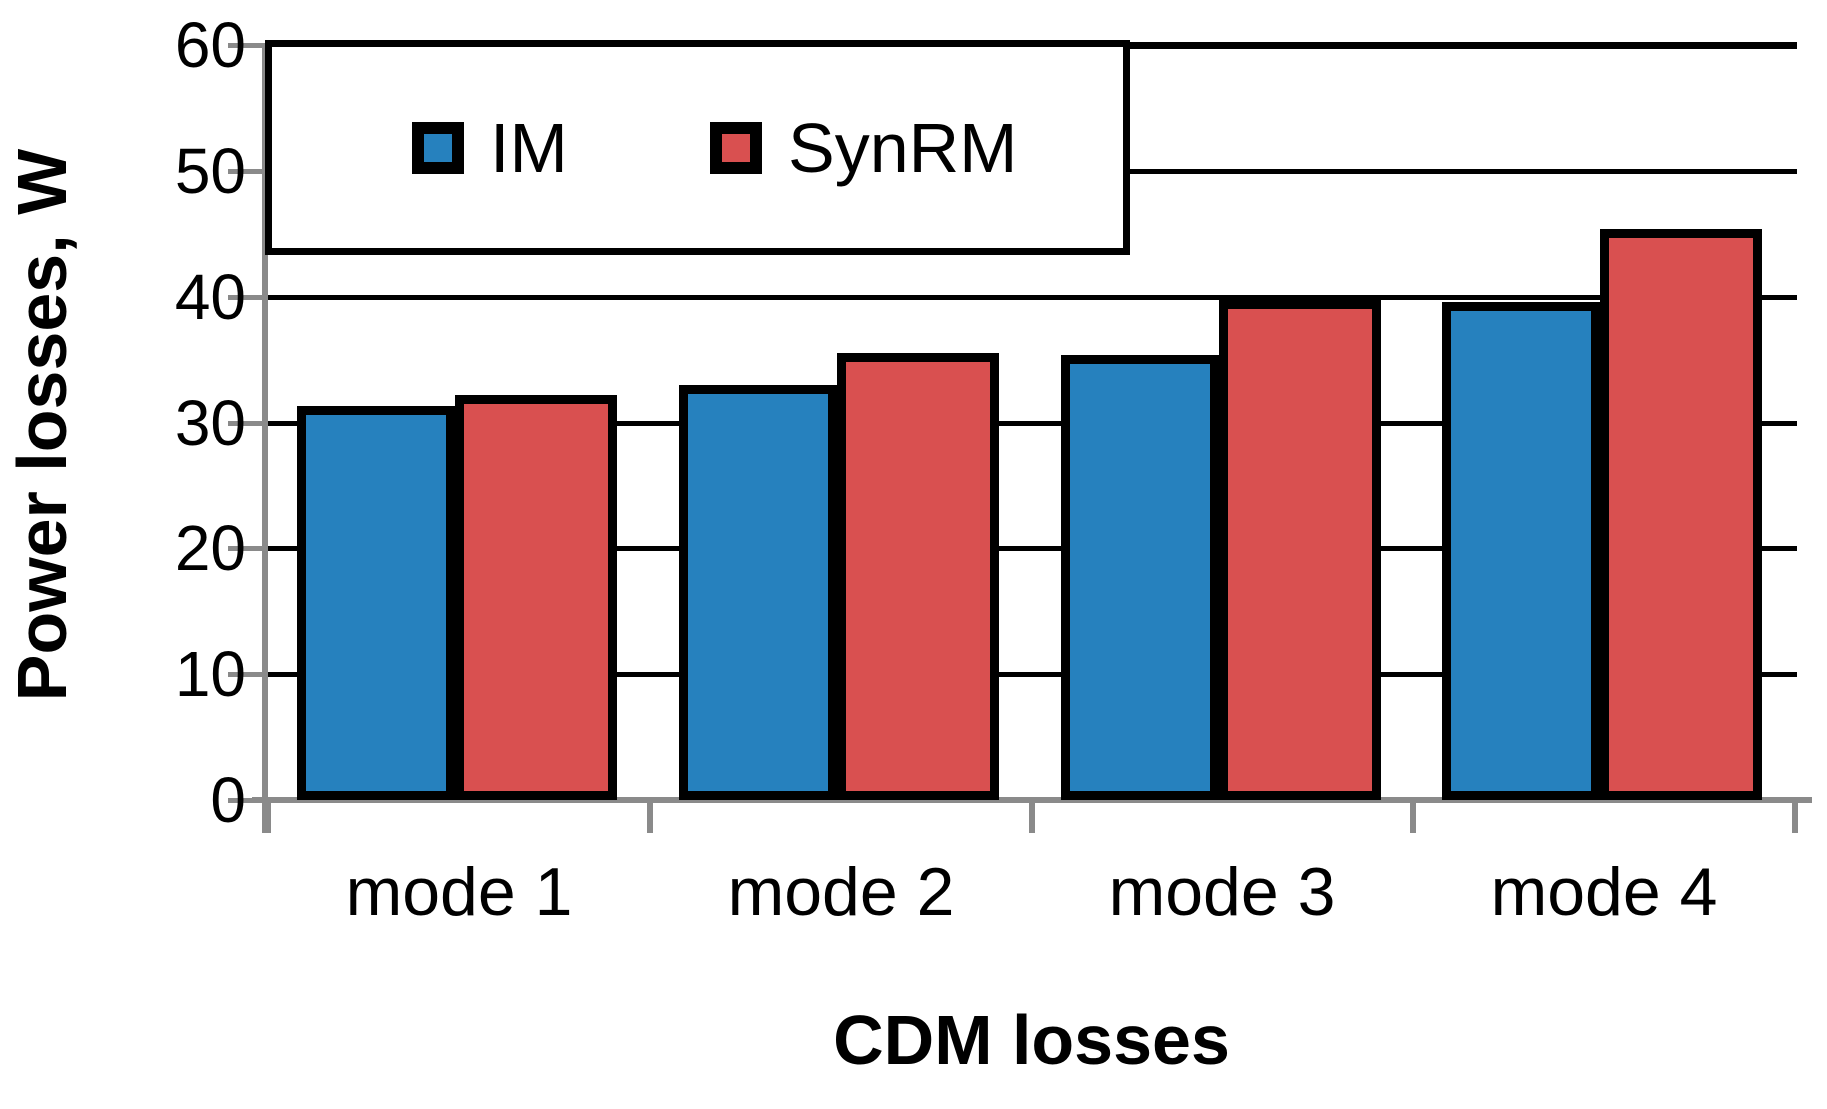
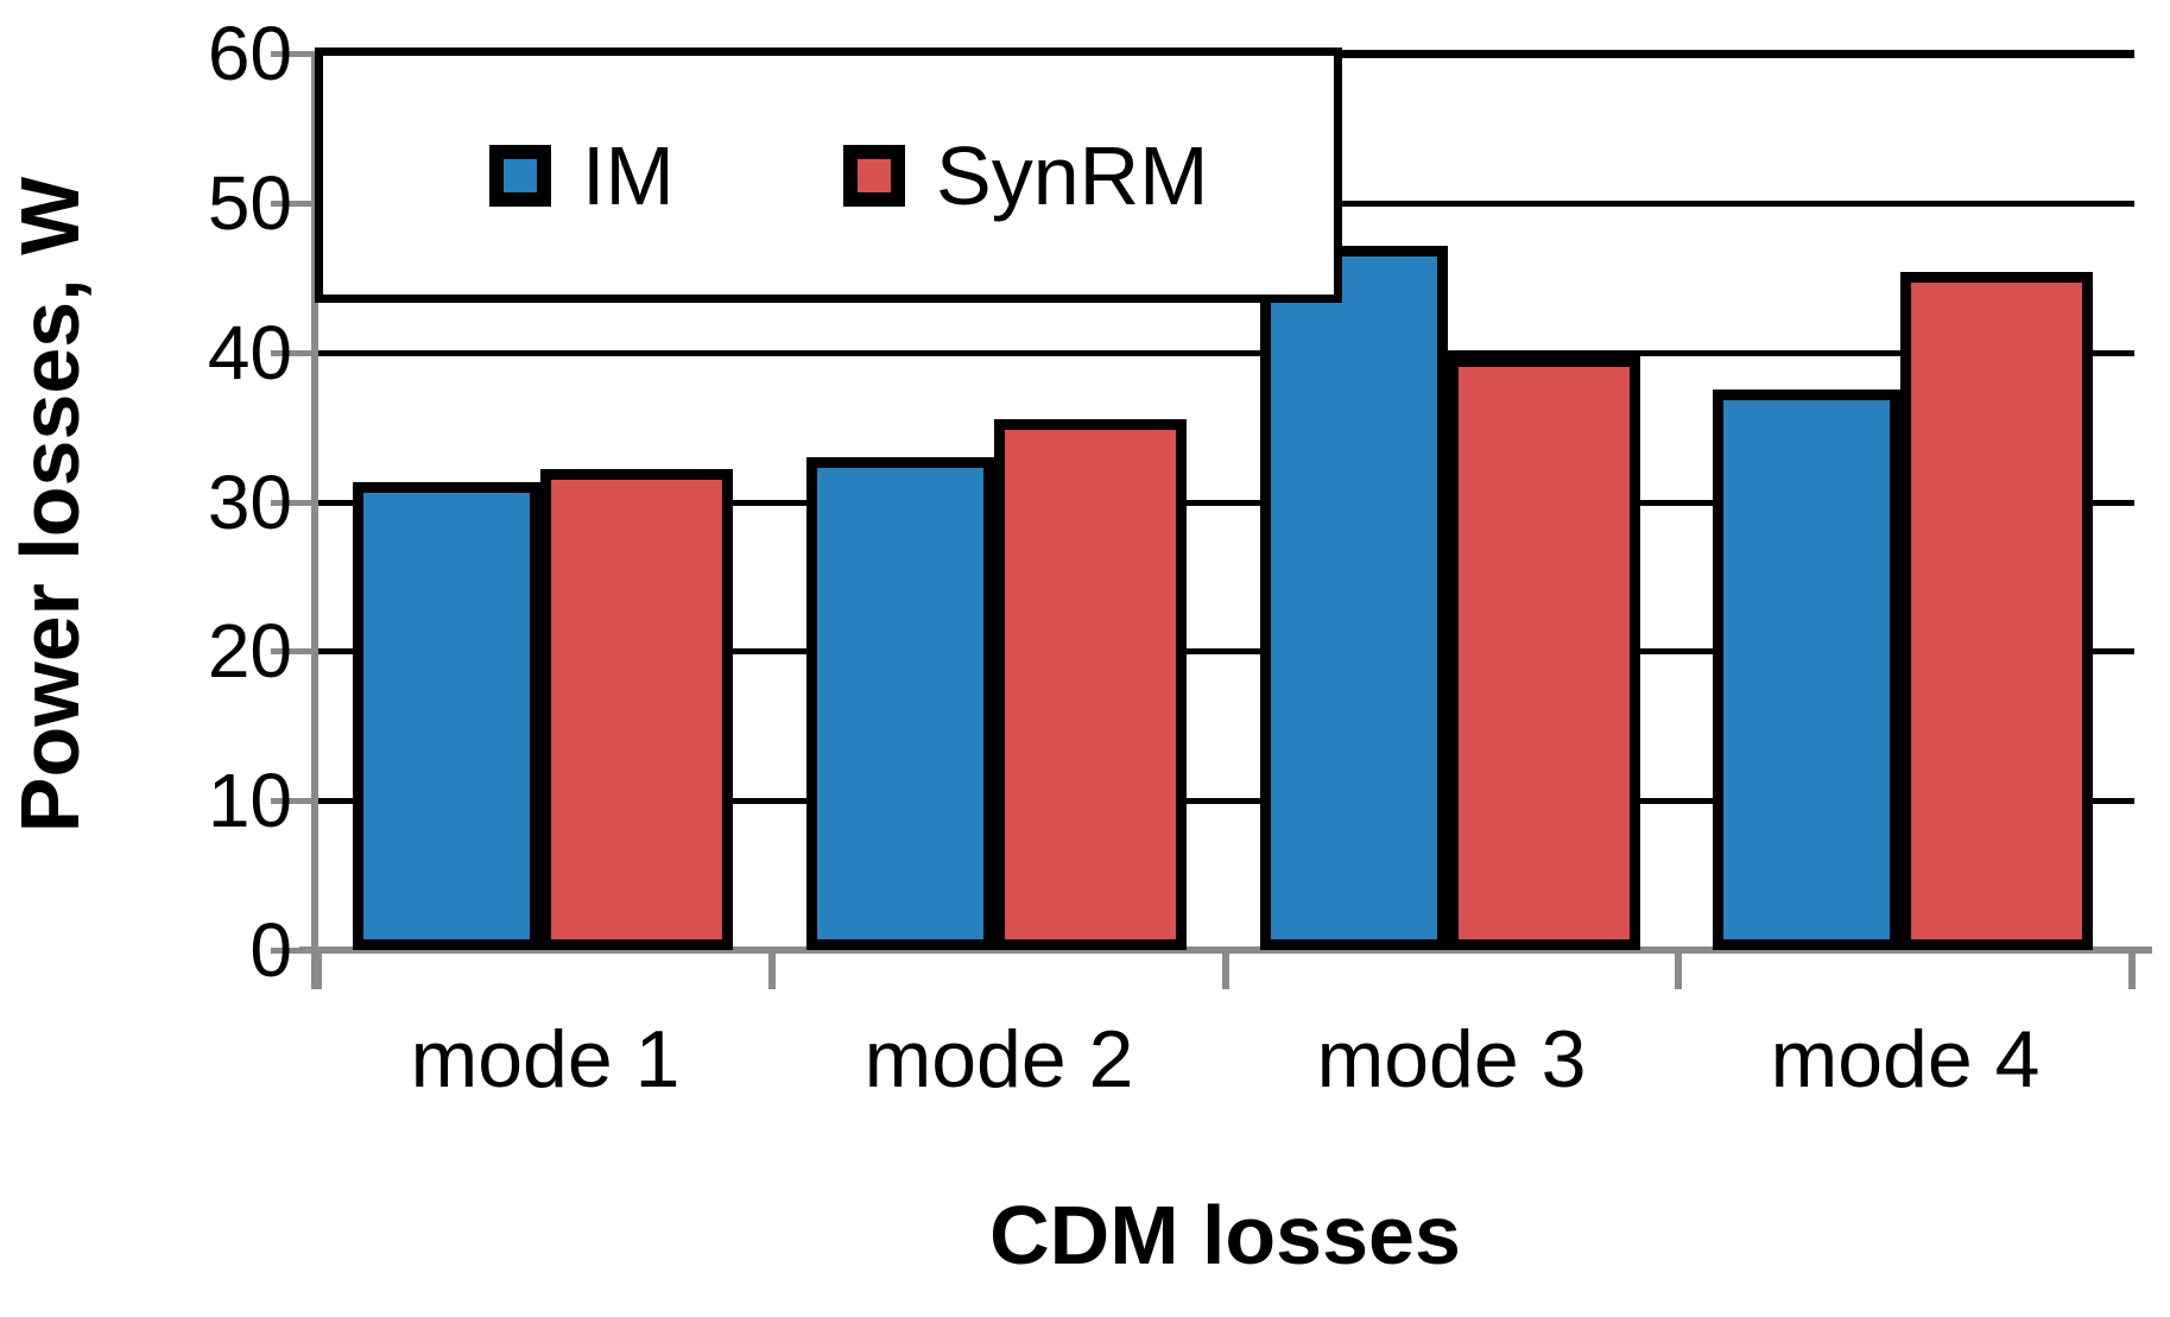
IM/mode 3: 35.4 -> 47.1
IM/mode 4: 39.6 -> 37.5
